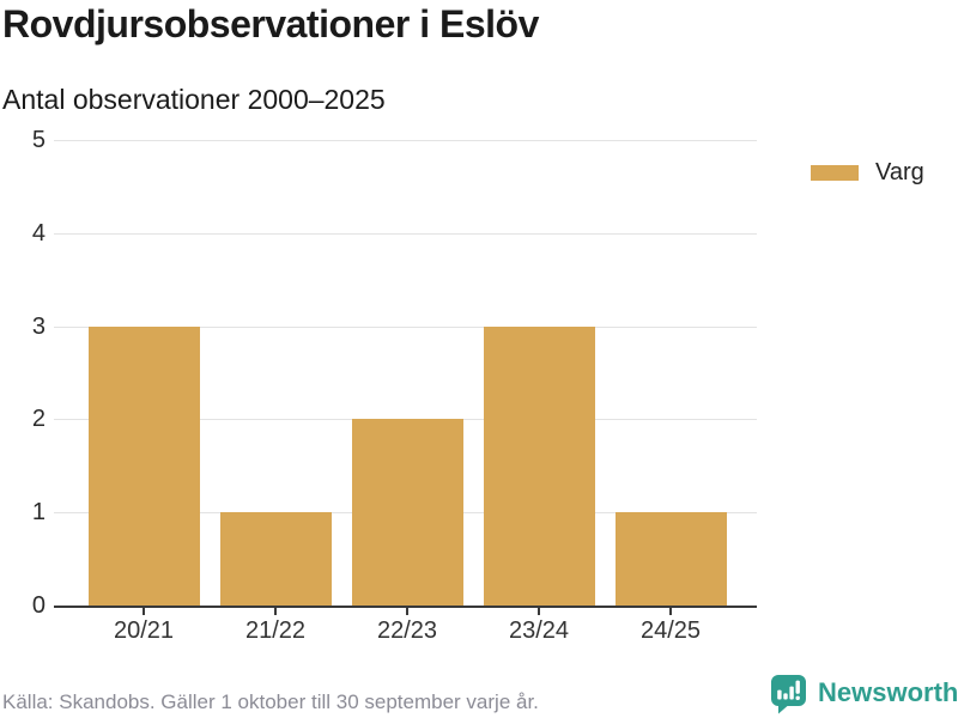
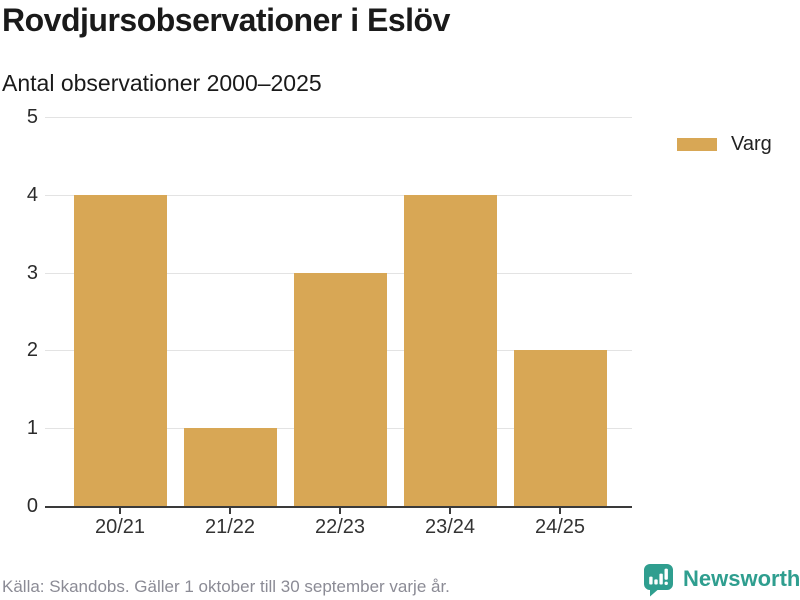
20/21: 3 -> 4
22/23: 2 -> 3
23/24: 3 -> 4
24/25: 1 -> 2
